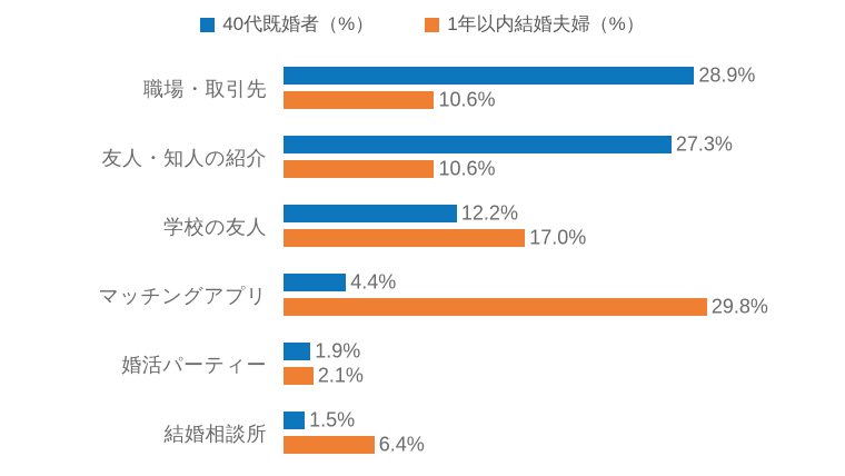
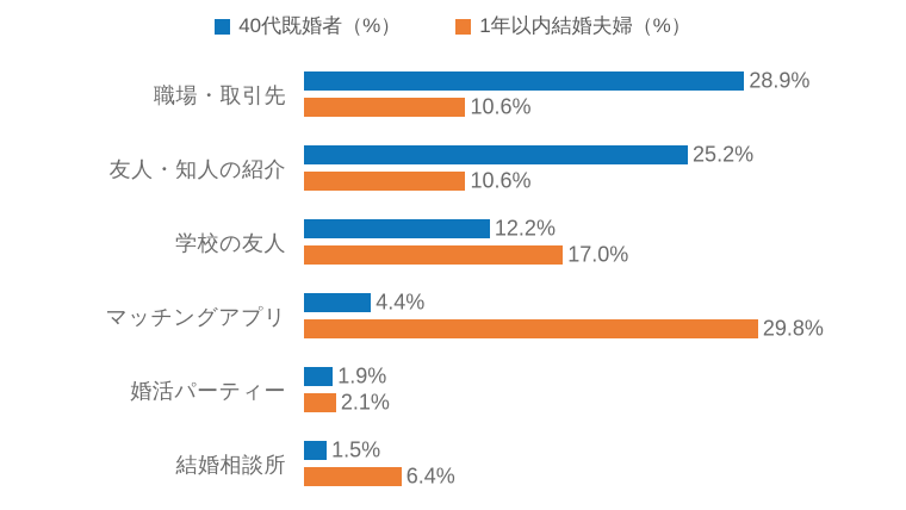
40代既婚者（%）/友人・知人の紹介: 27.3% -> 25.2%
